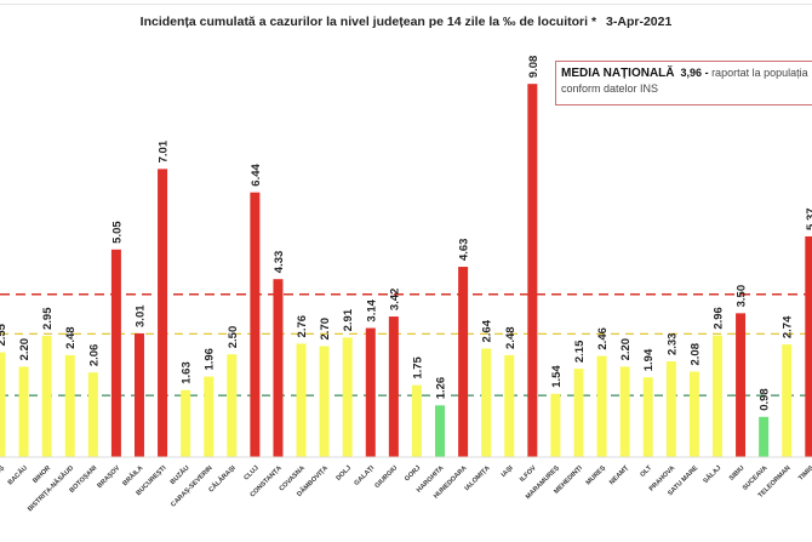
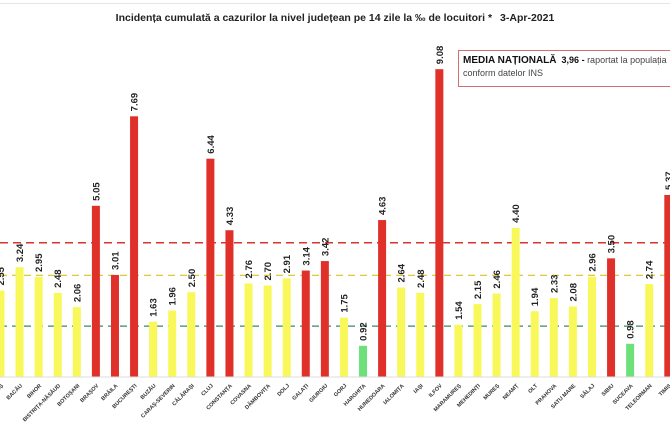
BACĂU: 2.20 -> 3.24
BUCUREȘTI: 7.01 -> 7.69
HARGHITA: 1.26 -> 0.92
NEAMȚ: 2.20 -> 4.40
